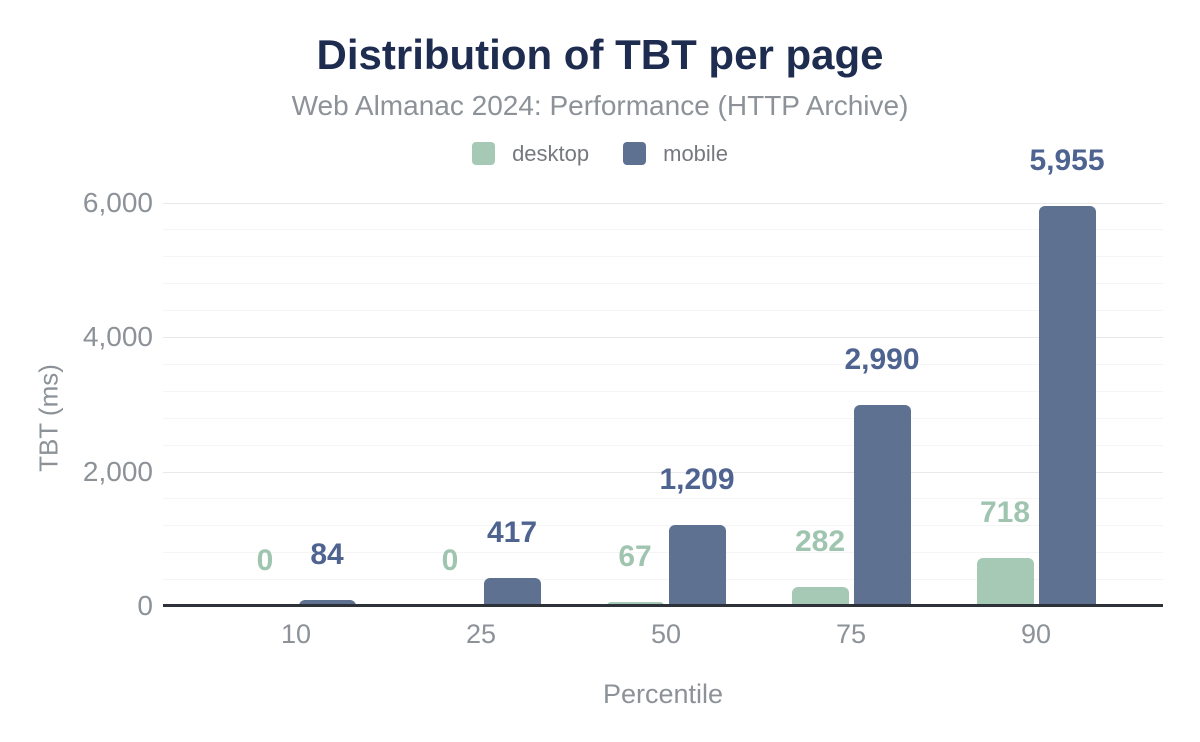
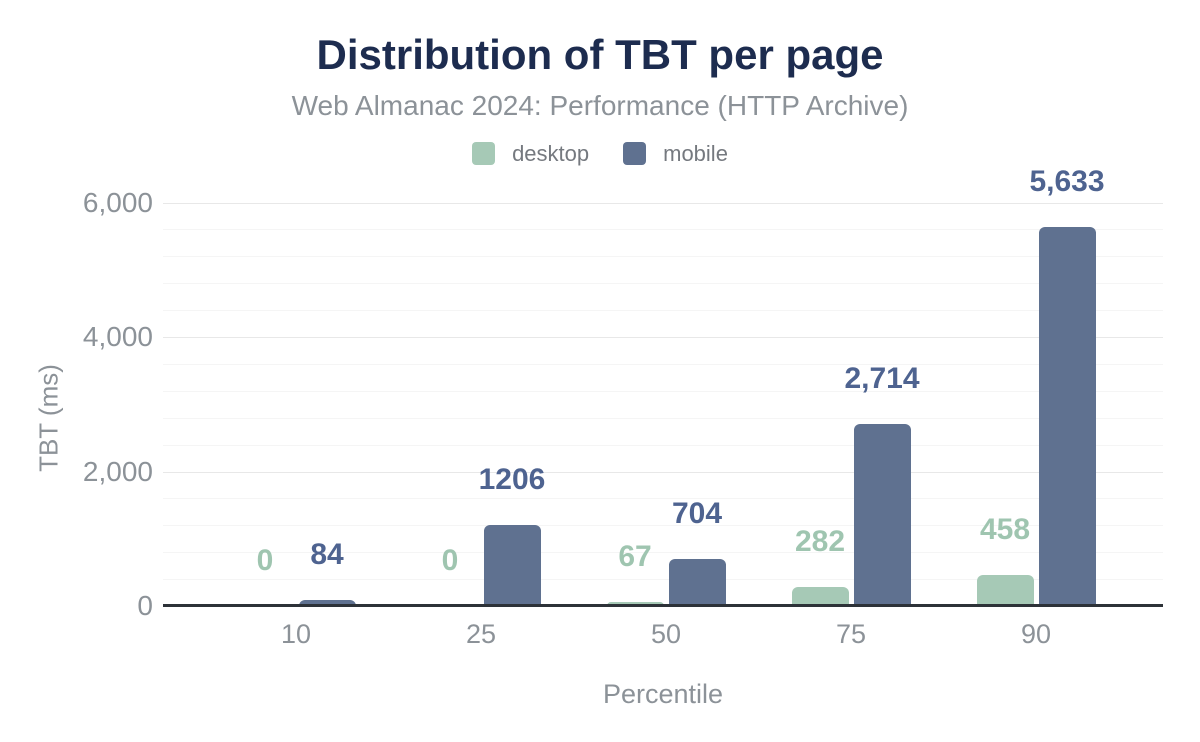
mobile/25: 417 -> 1206
mobile/50: 1,209 -> 704
mobile/75: 2,990 -> 2,714
desktop/90: 718 -> 458
mobile/90: 5,955 -> 5,633
